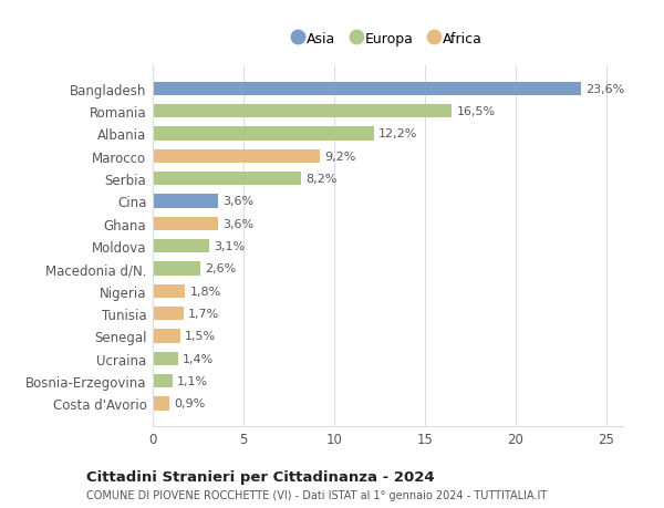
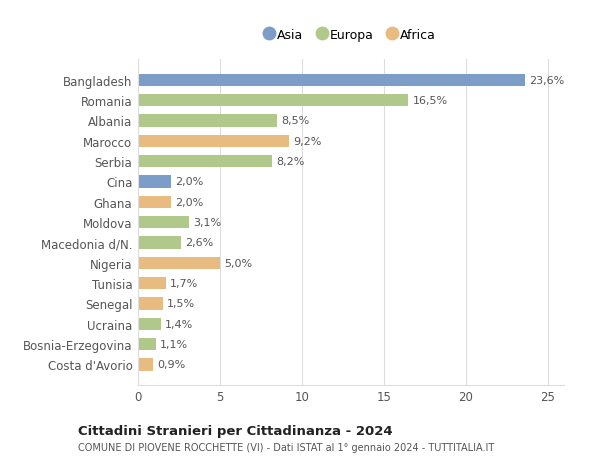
Albania: 12,2% -> 8,5%
Cina: 3,6% -> 2,0%
Ghana: 3,6% -> 2,0%
Nigeria: 1,8% -> 5,0%
